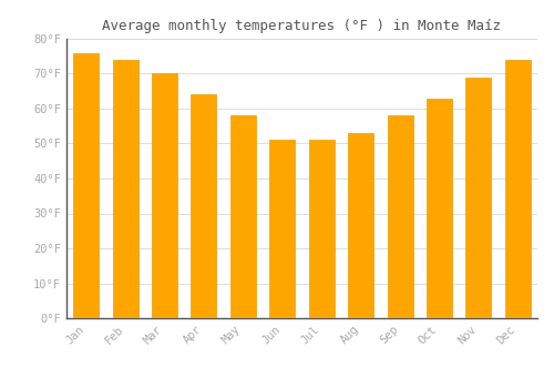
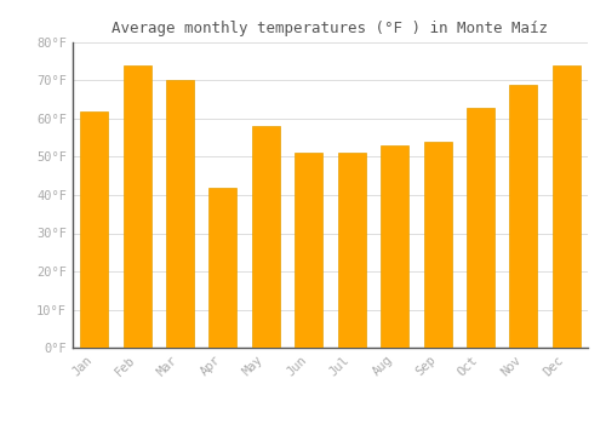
Jan: 76°F -> 62°F
Apr: 64°F -> 42°F
Sep: 58°F -> 54°F
